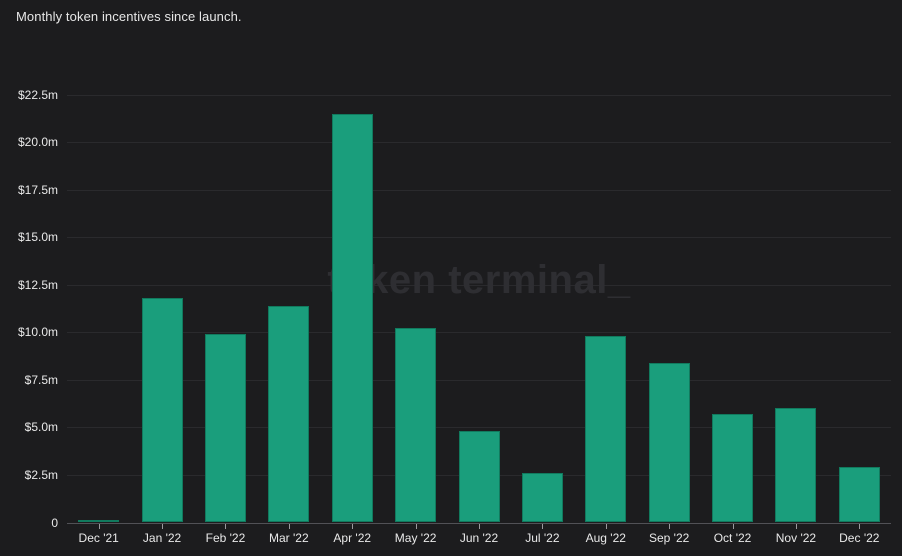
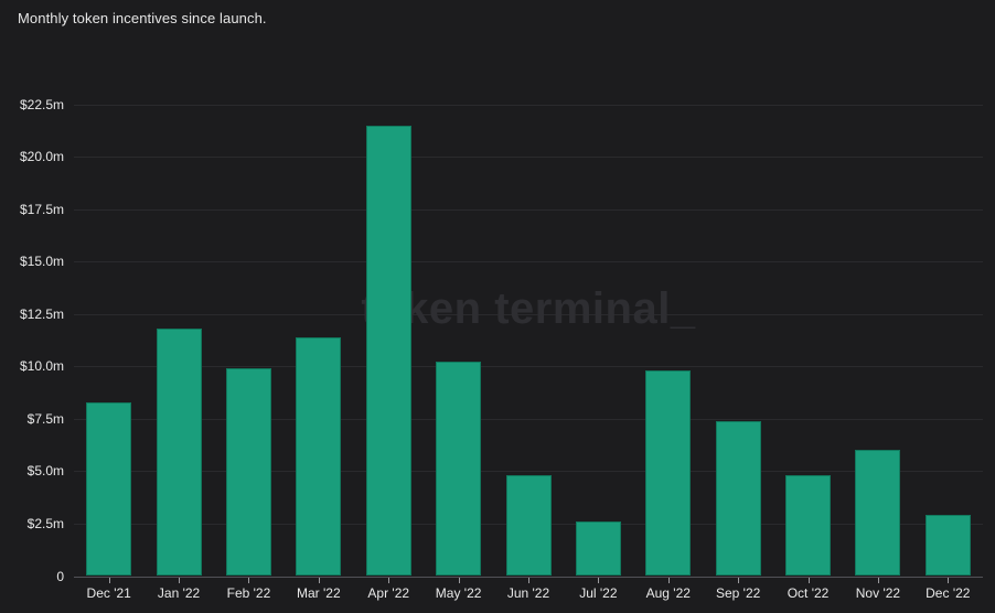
Dec '21: $0.1m -> $8.3m
Sep '22: $8.4m -> $7.4m
Oct '22: $5.7m -> $4.8m
